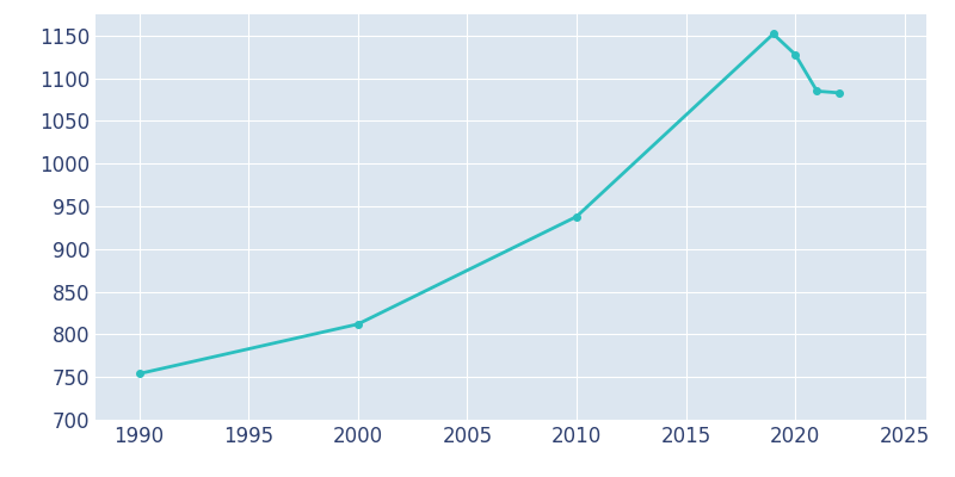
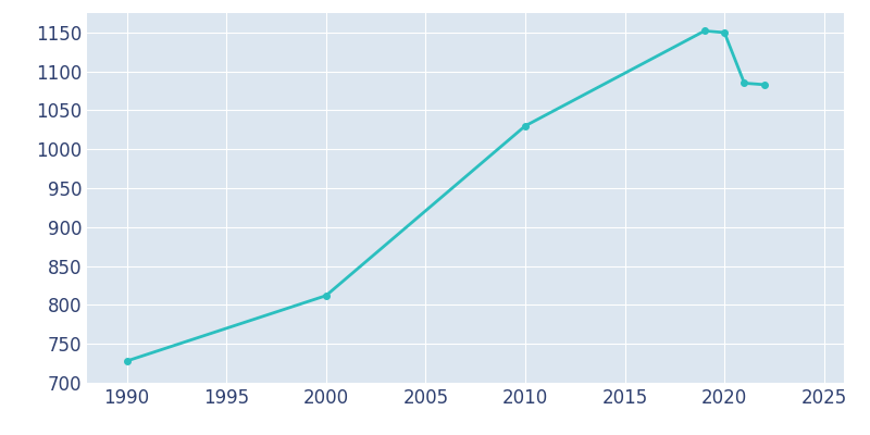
1990: 754 -> 728
2010: 938 -> 1030
2020: 1128 -> 1150
